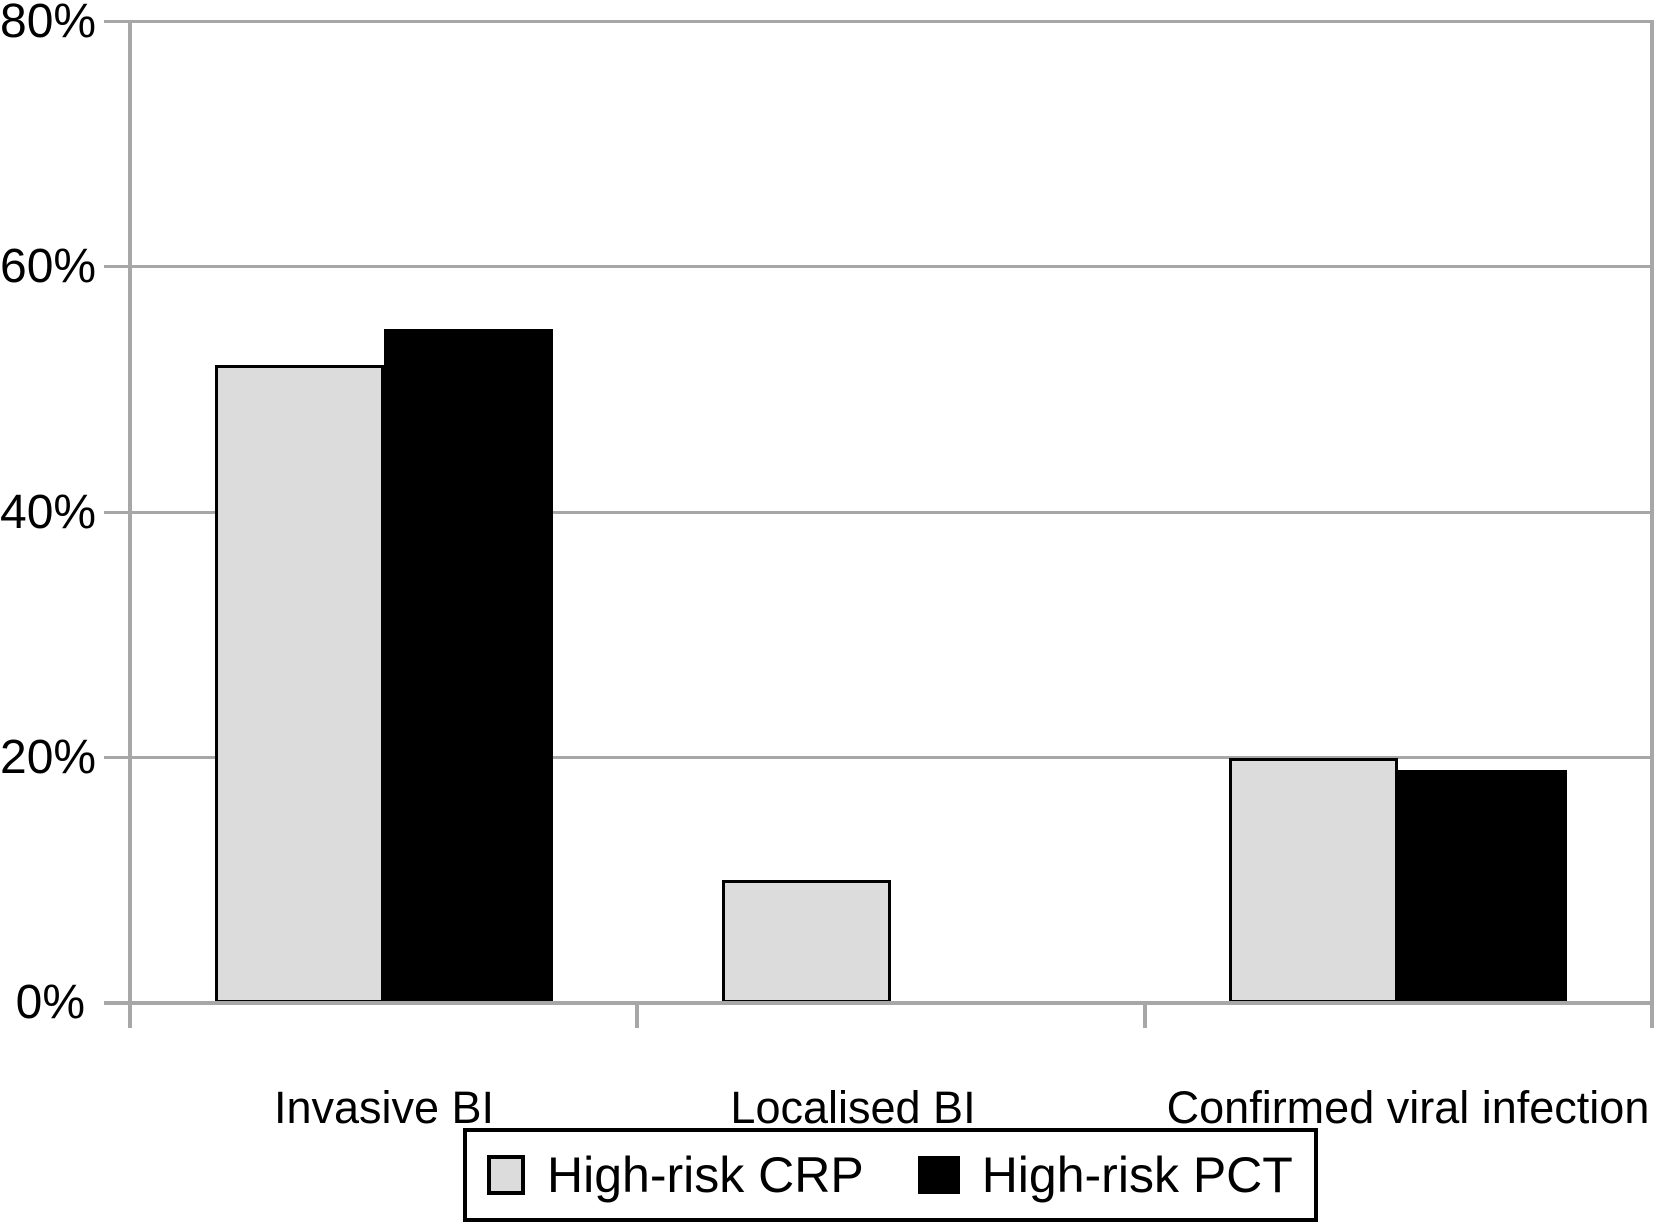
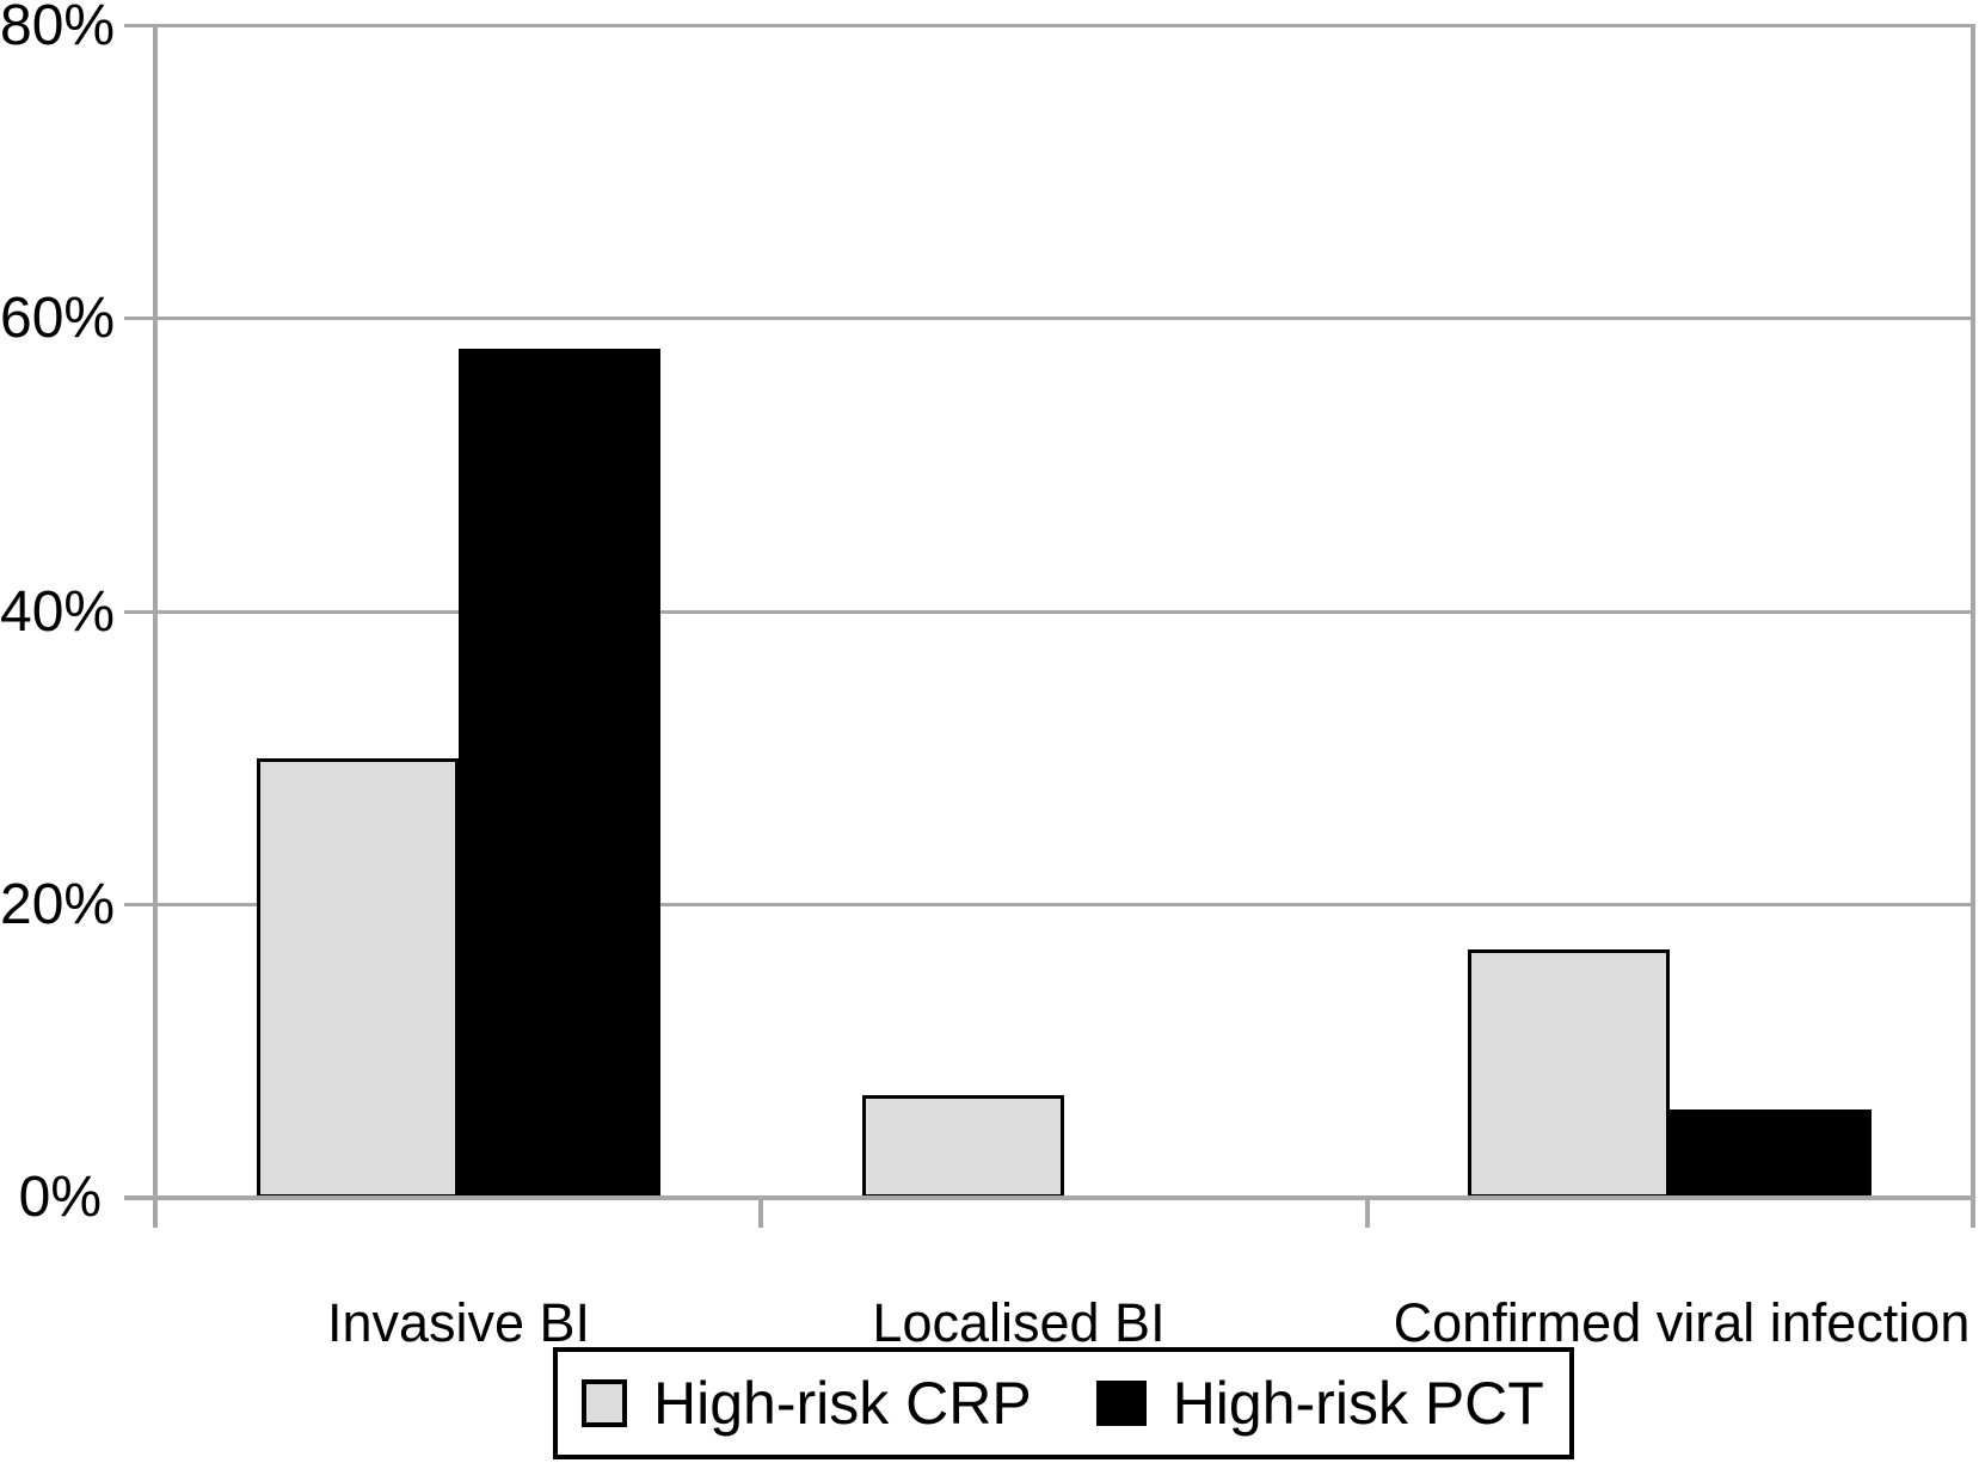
High-risk CRP/Invasive BI: 52% -> 30%
High-risk PCT/Invasive BI: 55% -> 58%
High-risk CRP/Localised BI: 10% -> 7%
High-risk CRP/Confirmed viral infection: 20% -> 17%
High-risk PCT/Confirmed viral infection: 19% -> 6%
